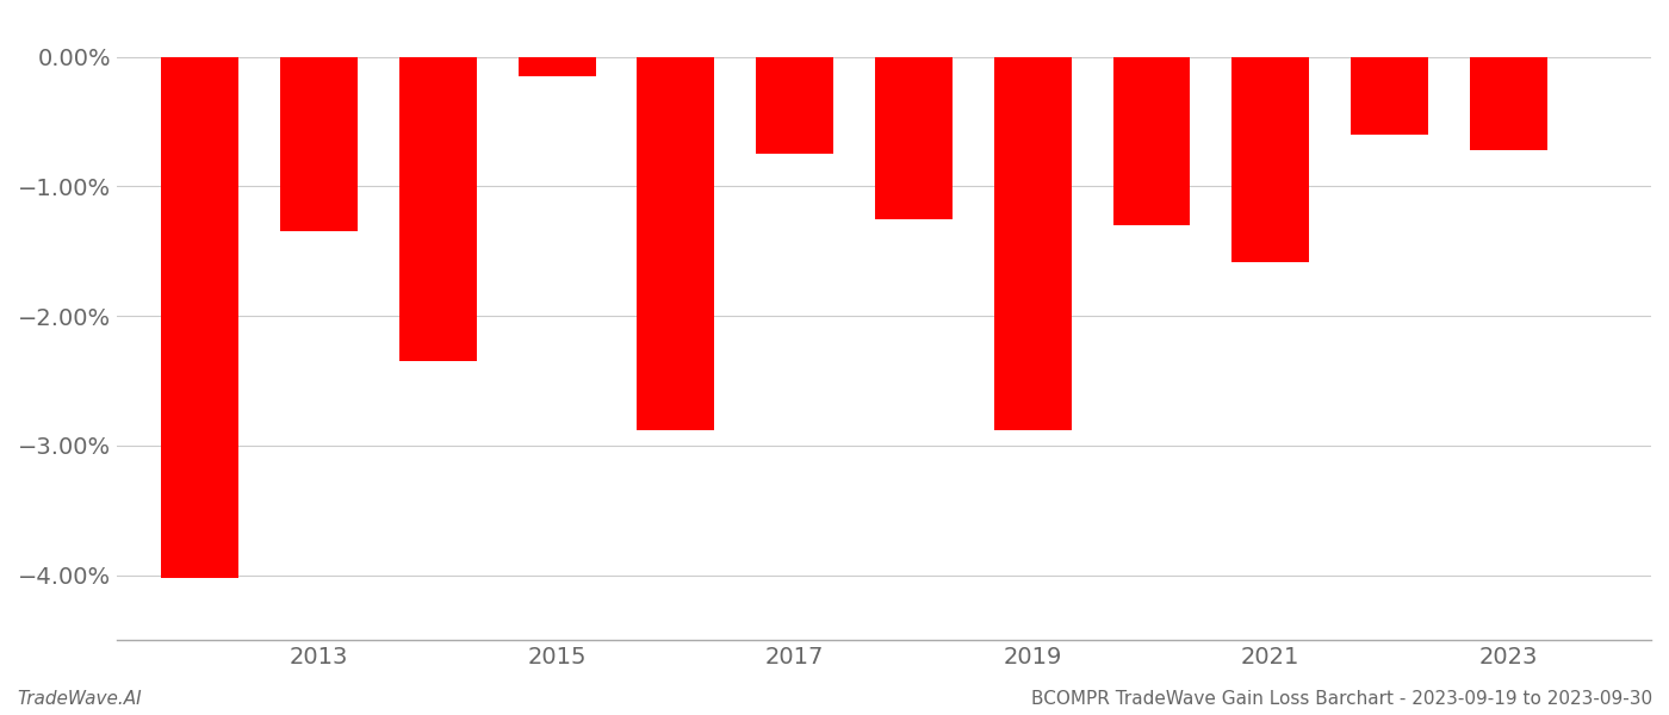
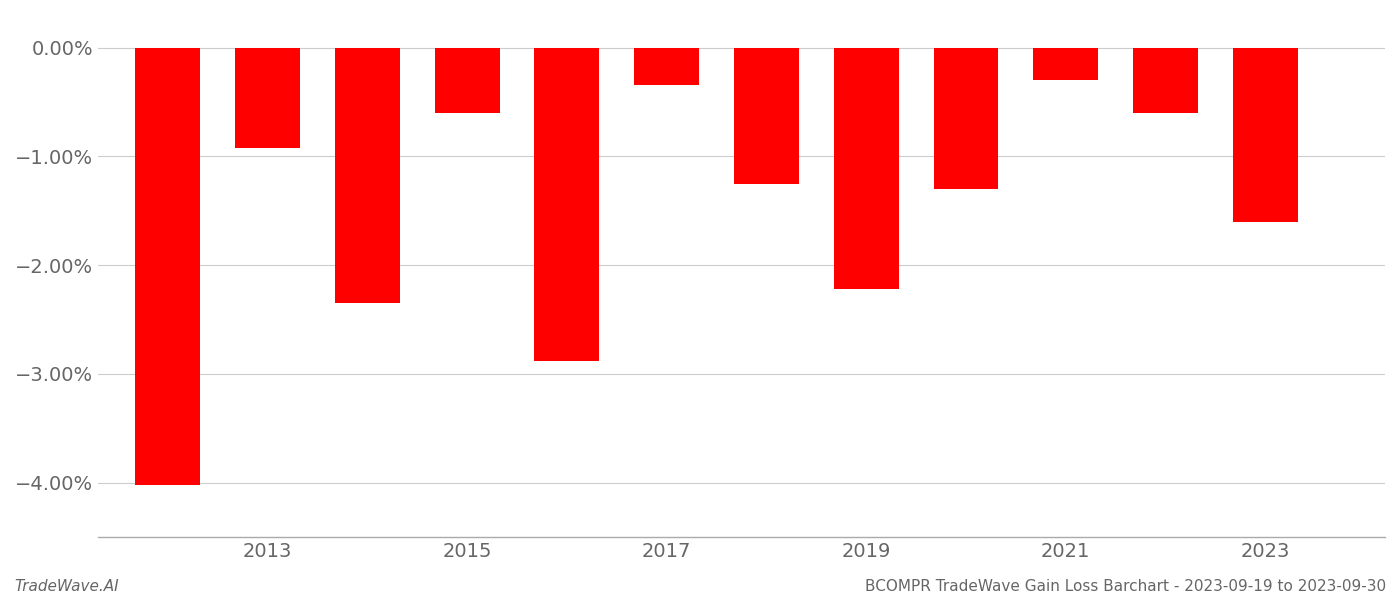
2013: -1.35% -> -0.92%
2015: -0.15% -> -0.60%
2017: -0.75% -> -0.34%
2019: -2.88% -> -2.22%
2021: -1.58% -> -0.30%
2023: -0.72% -> -1.60%
